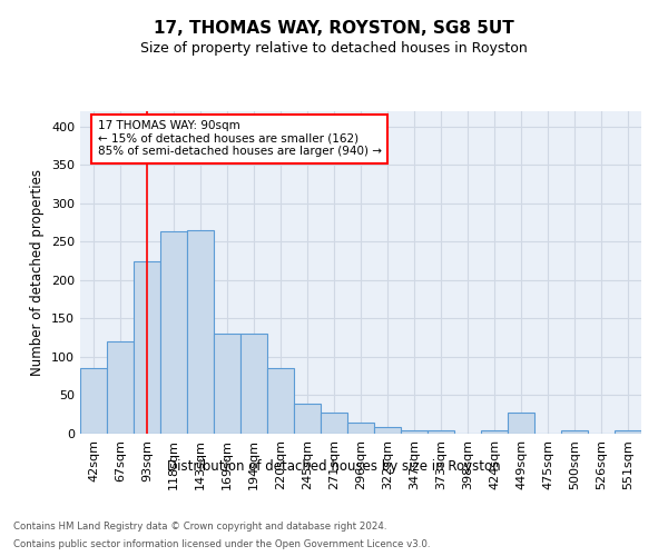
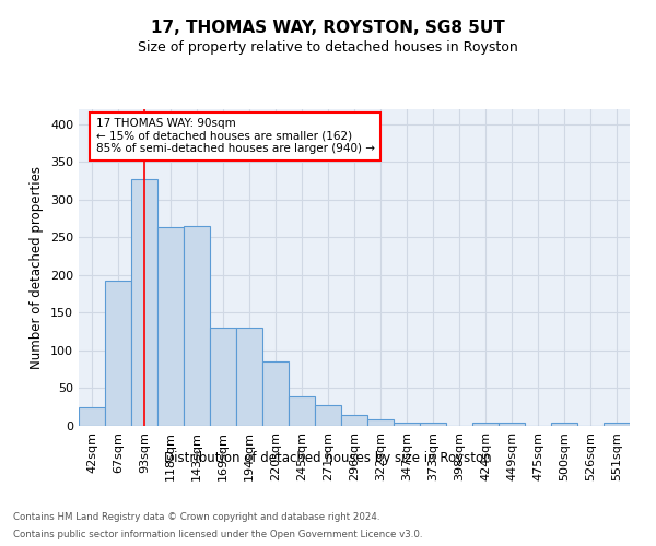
42sqm: 86 -> 25
67sqm: 120 -> 193
93sqm: 224 -> 328
449sqm: 28 -> 4
